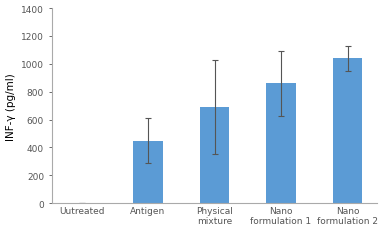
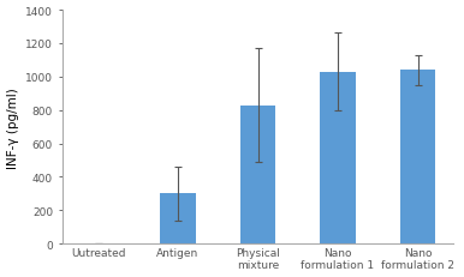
Antigen: 450 -> 300
Physical mixture: 690 -> 830
Nano formulation 1: 860 -> 1030
